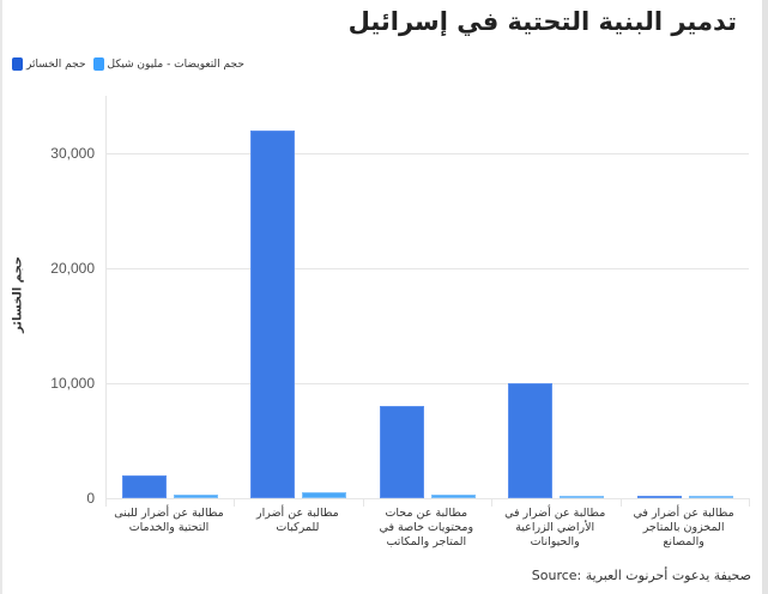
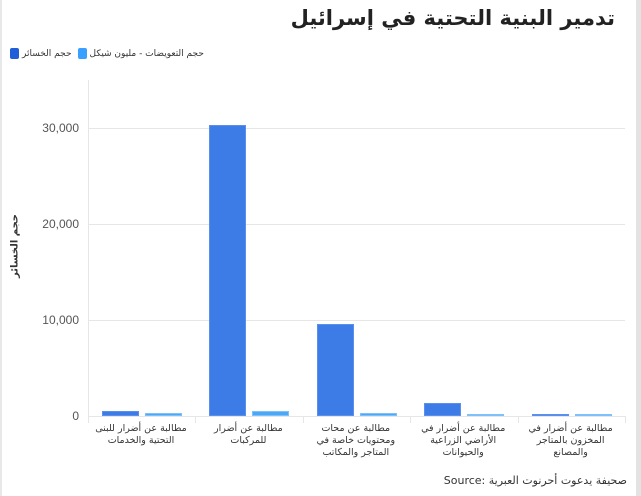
حجم الخسائر/مطالبة عن أضرار للبنى التحتية والخدمات: 2000 -> 1000
حجم الخسائر/مطالبة عن أضرار للمركبات: 32000 -> 30000
حجم الخسائر/مطالبة عن محات ومحتويات خاصة في المتاجر والمكاتب: 8000 -> 10000
حجم الخسائر/مطالبة عن أضرار في الأراضي الزراعية والحيوانات: 10000 -> 1000
